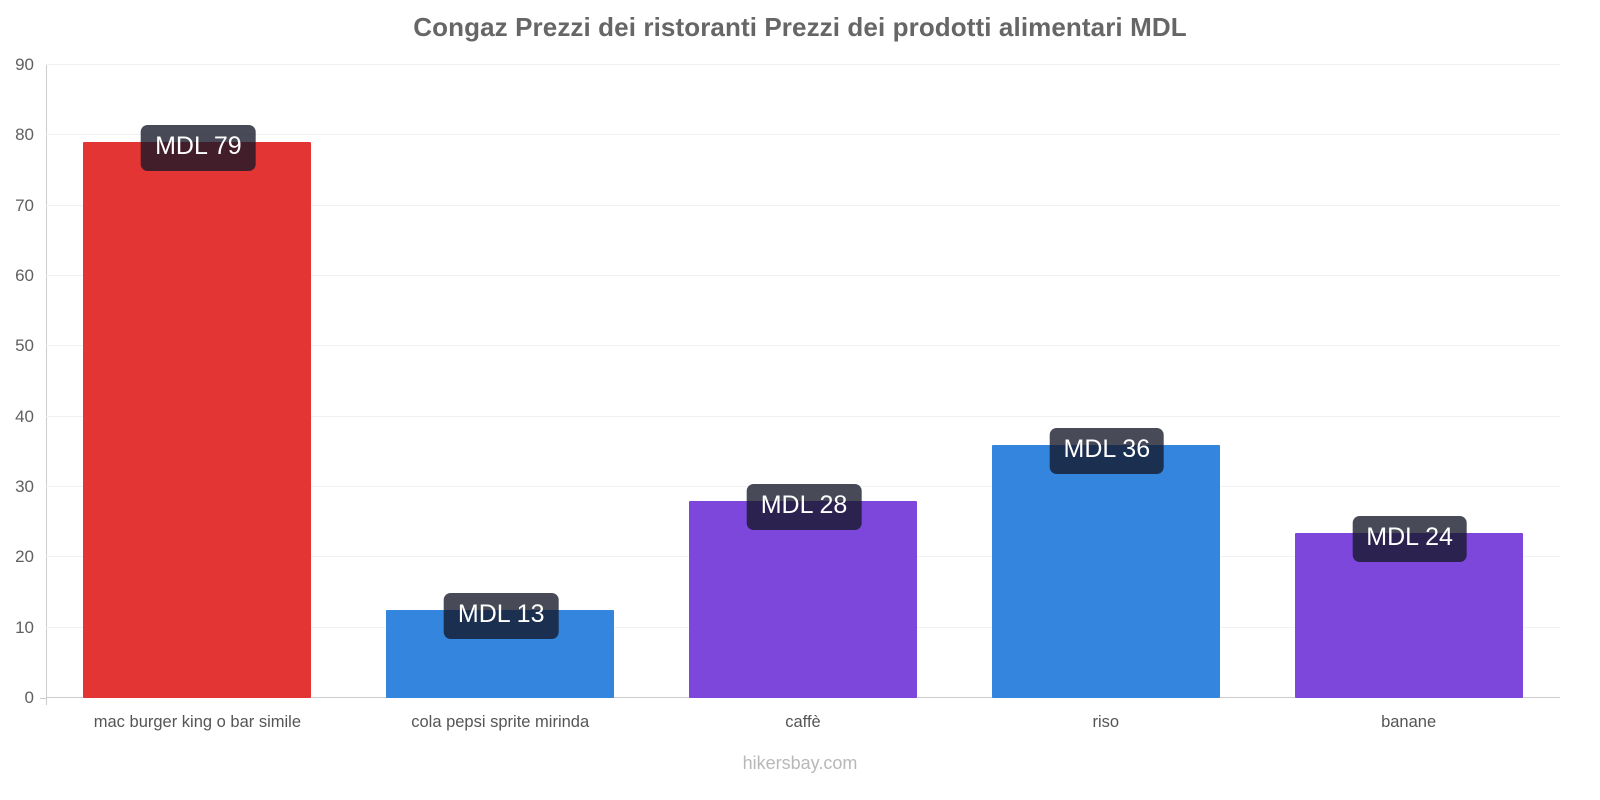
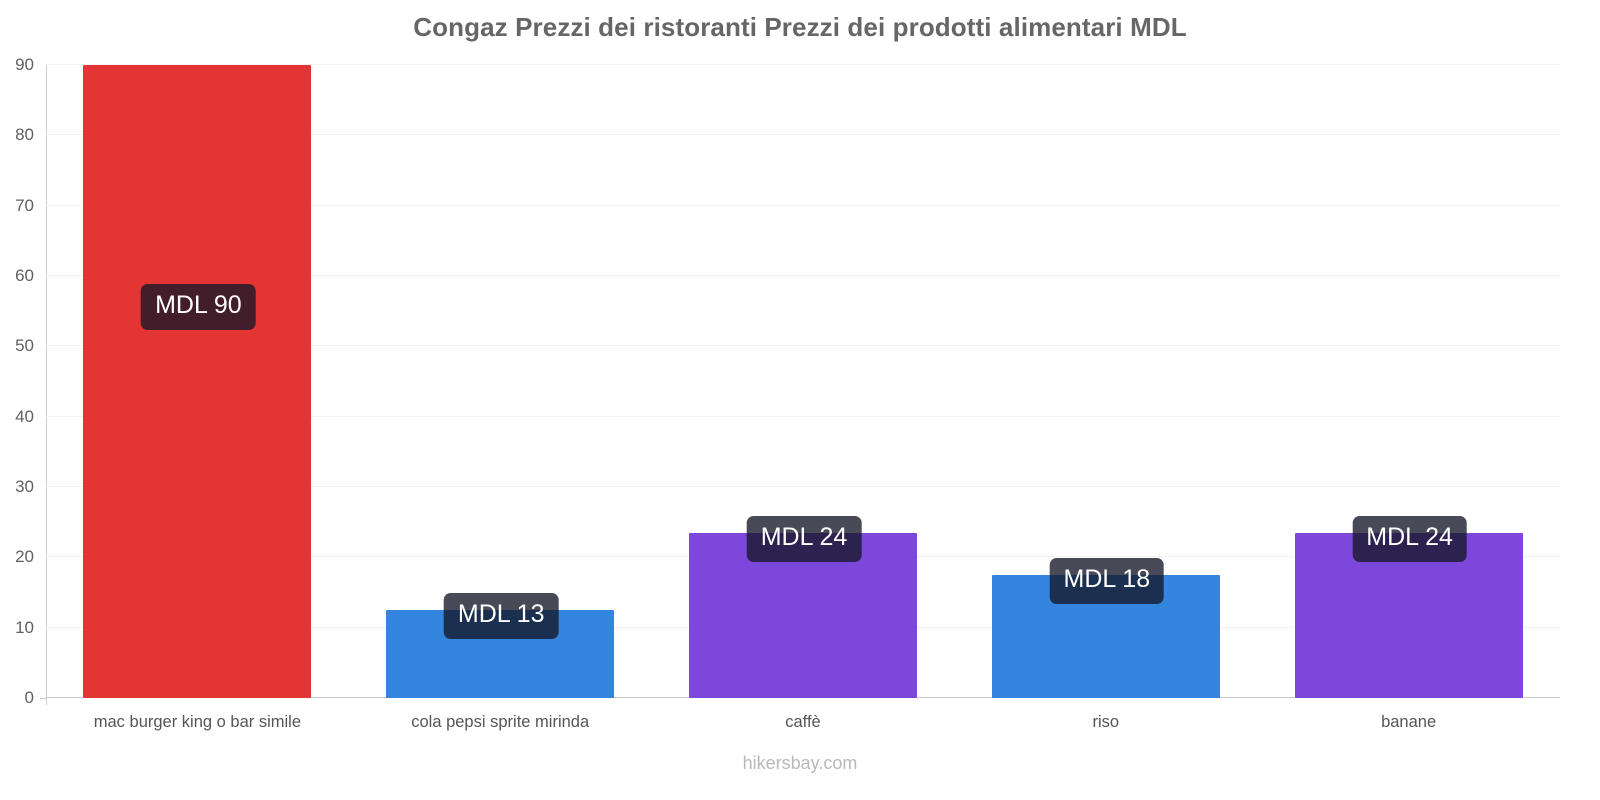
mac burger king o bar simile: 79 -> 90
caffè: 28 -> 24
riso: 36 -> 18
